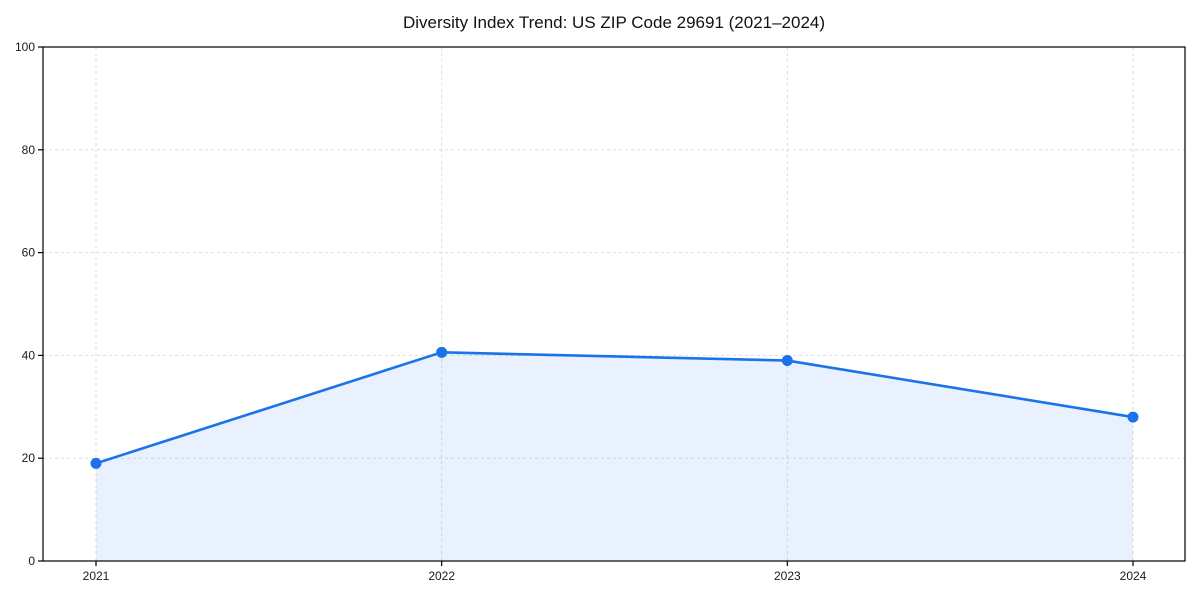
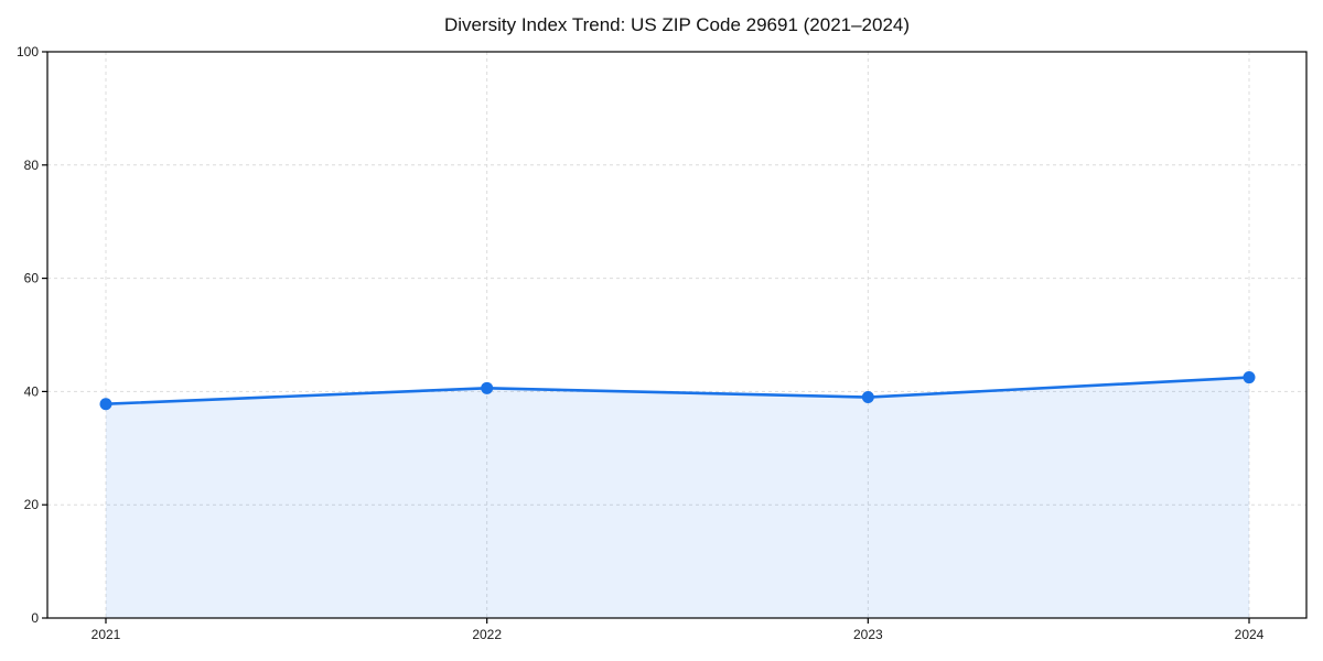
2021: 19 -> 38
2024: 28 -> 42
